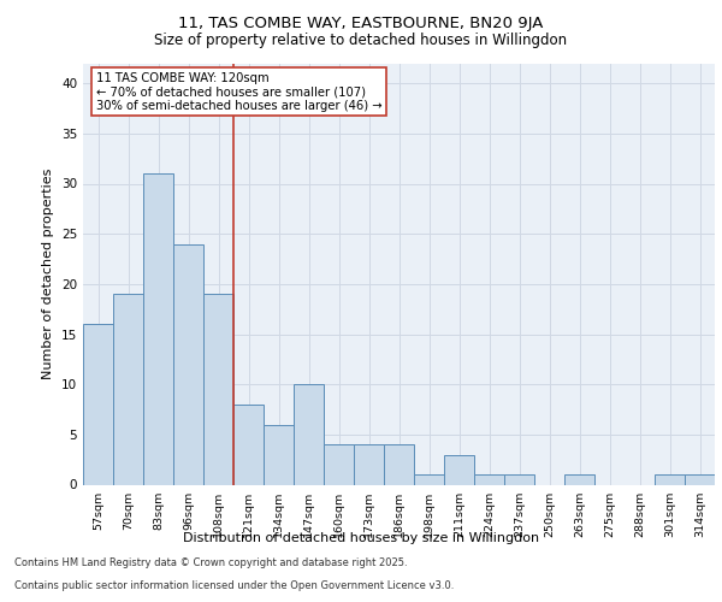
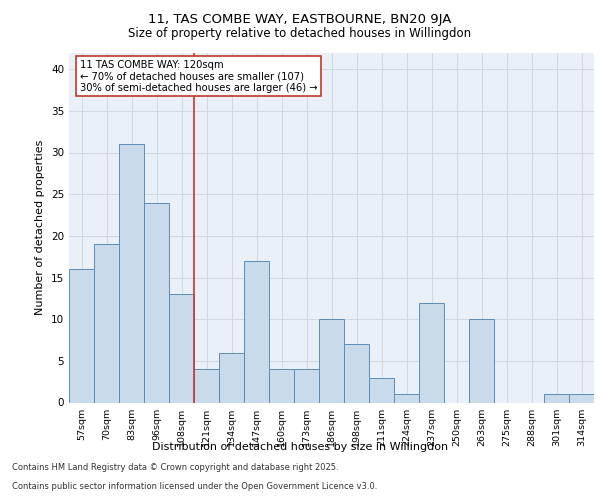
108sqm: 19 -> 13
121sqm: 8 -> 4
147sqm: 10 -> 17
186sqm: 4 -> 10
198sqm: 1 -> 7
237sqm: 1 -> 12
263sqm: 1 -> 10
